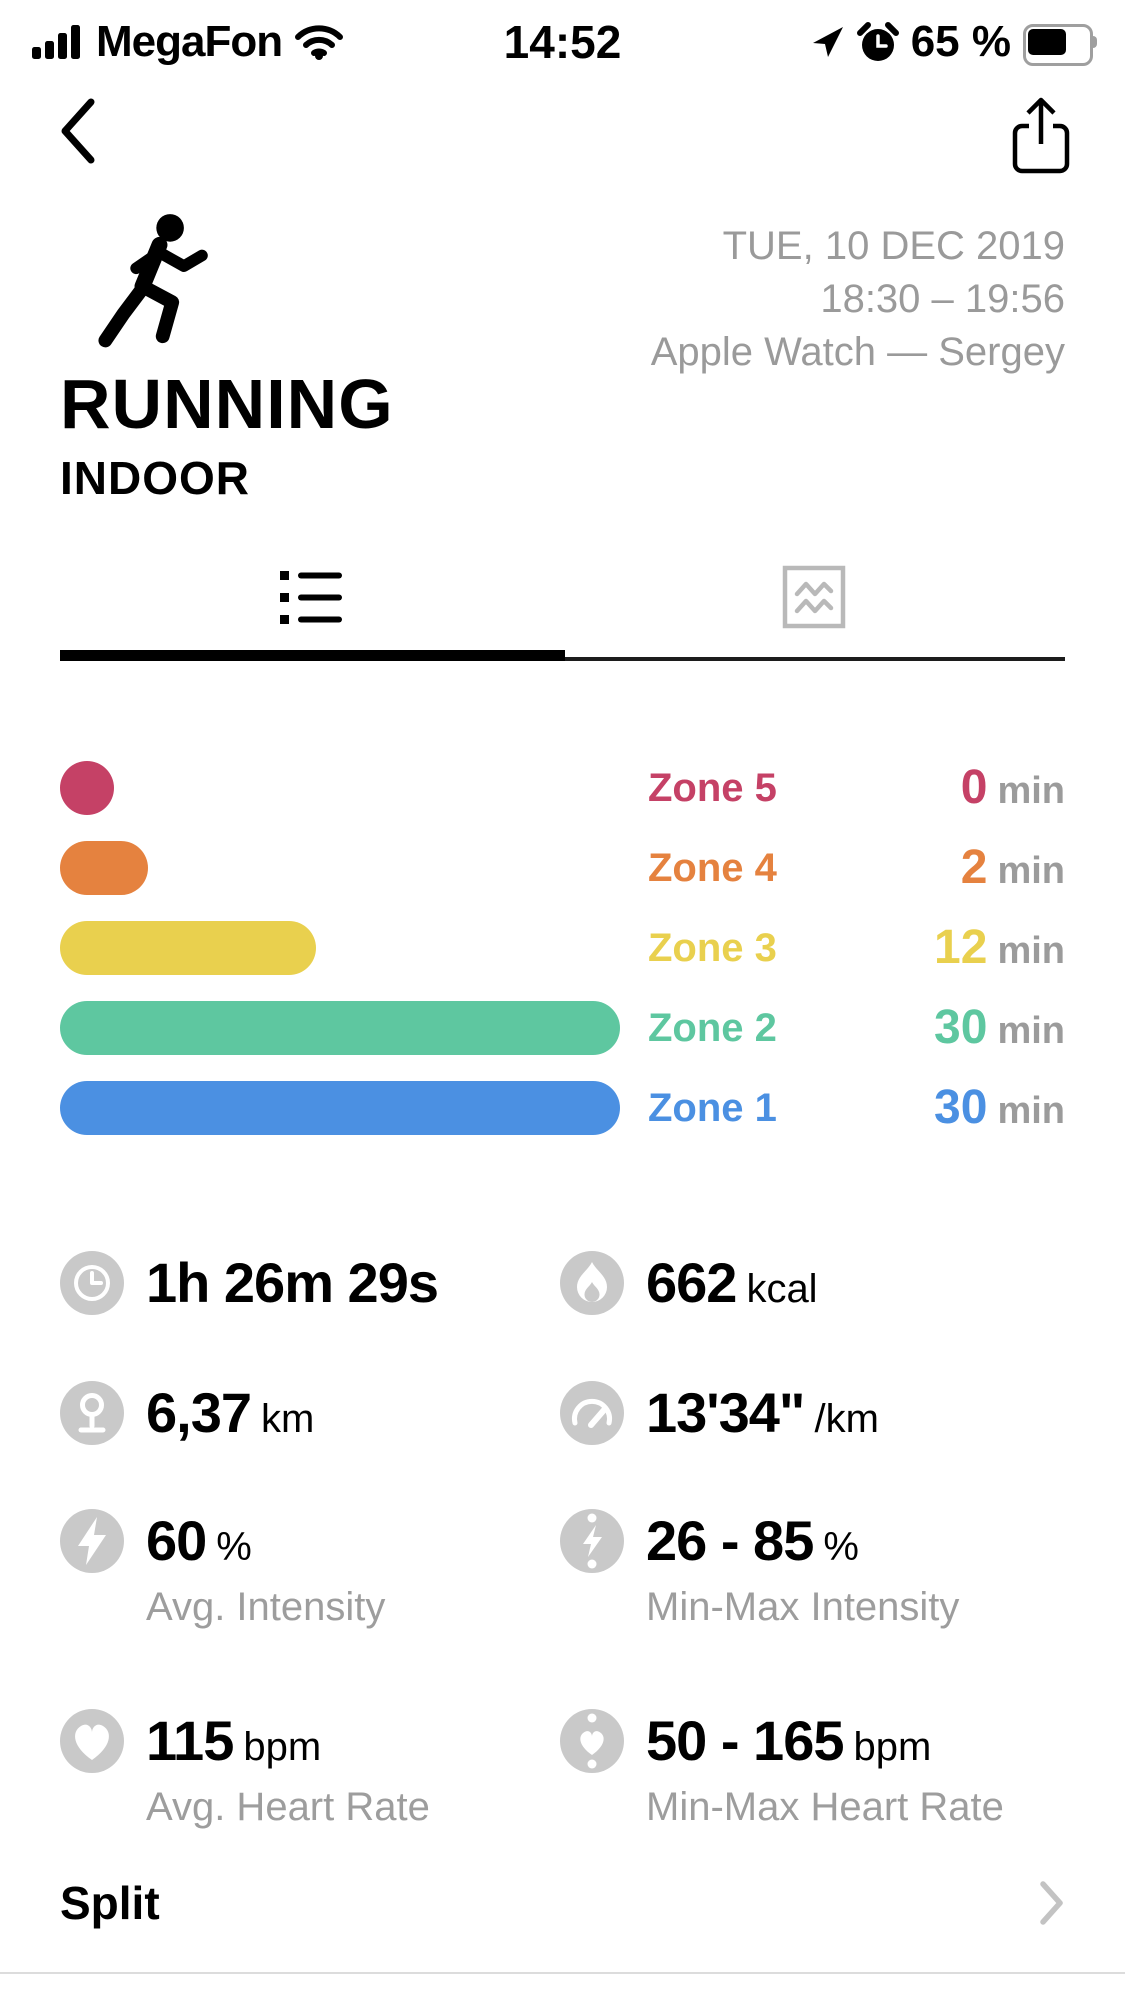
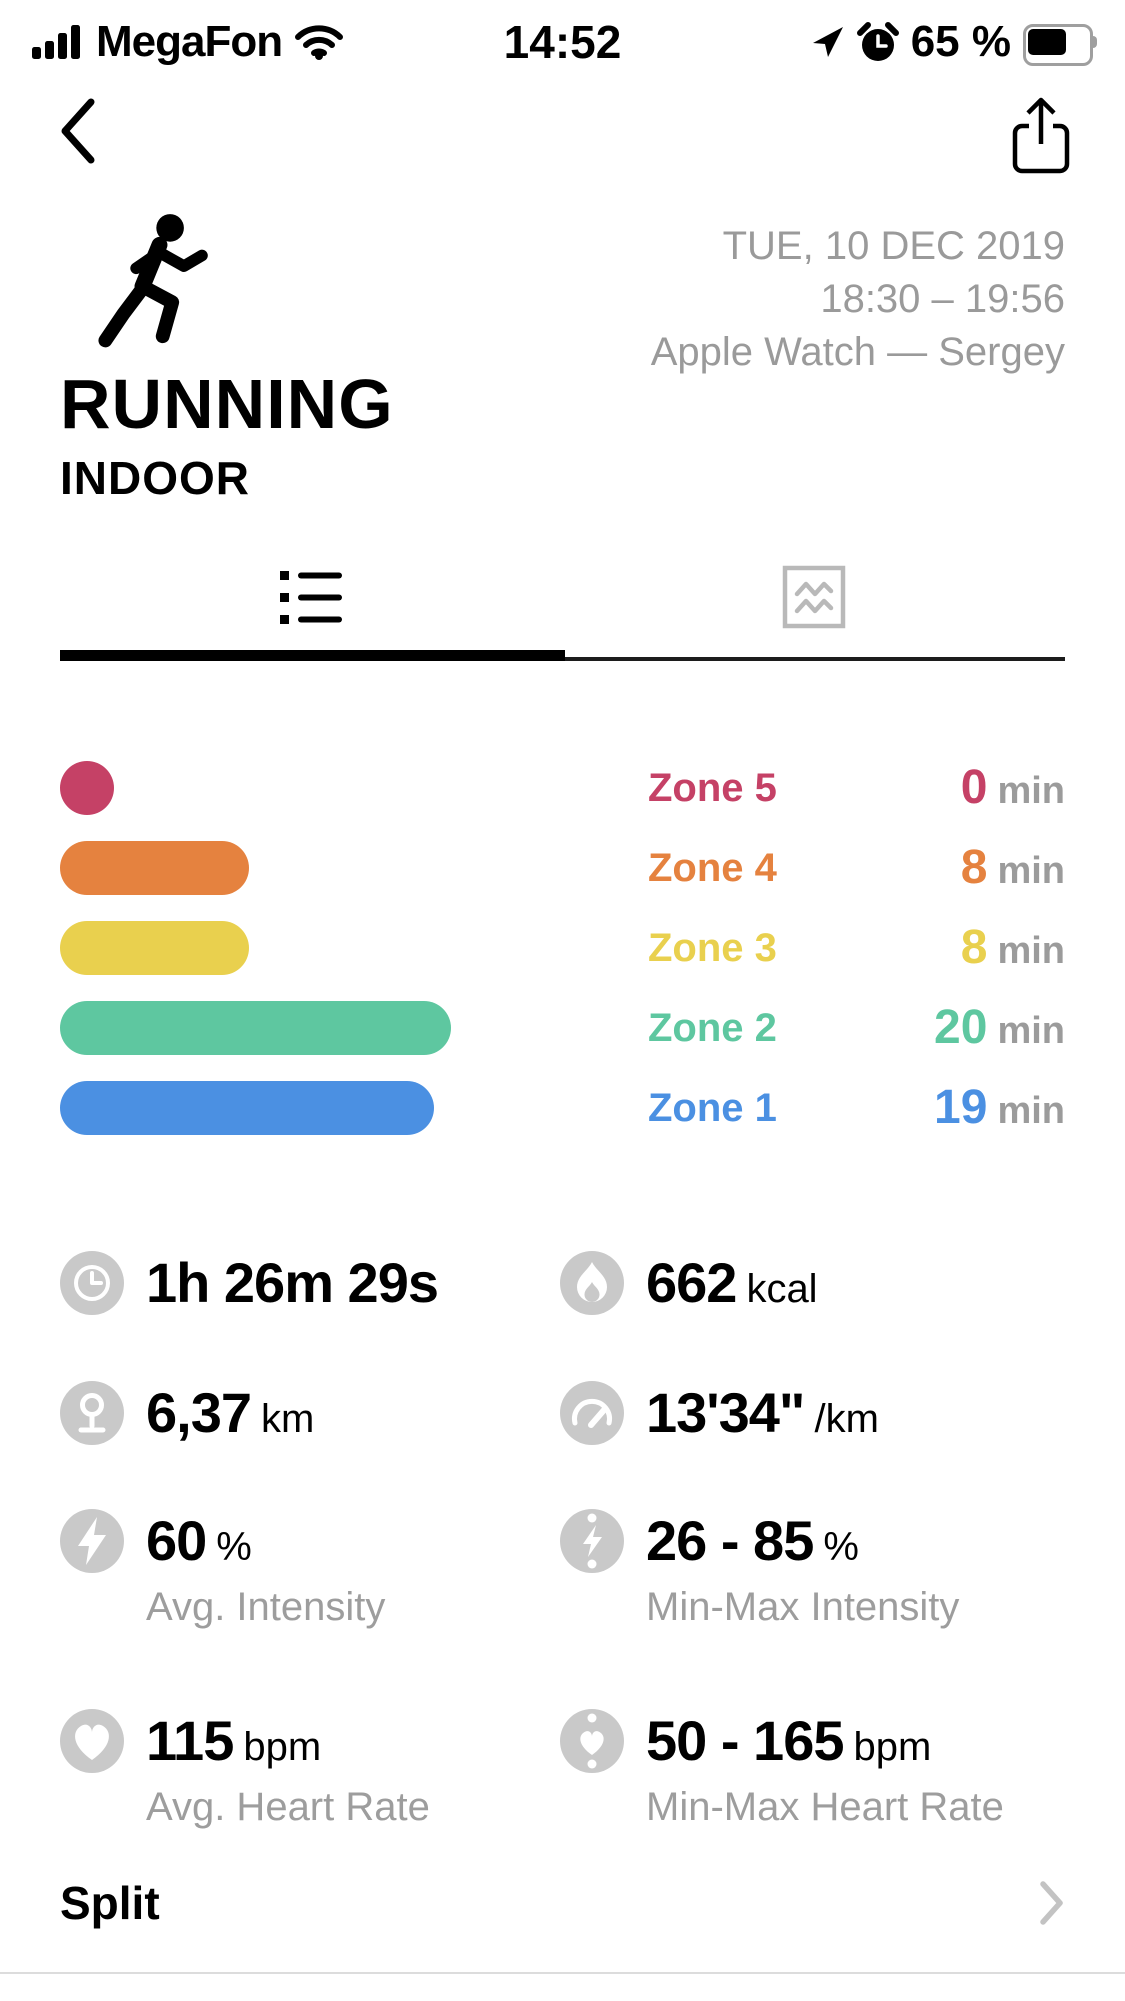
Zone 4: 2 -> 8
Zone 3: 12 -> 8
Zone 2: 30 -> 20
Zone 1: 30 -> 19
